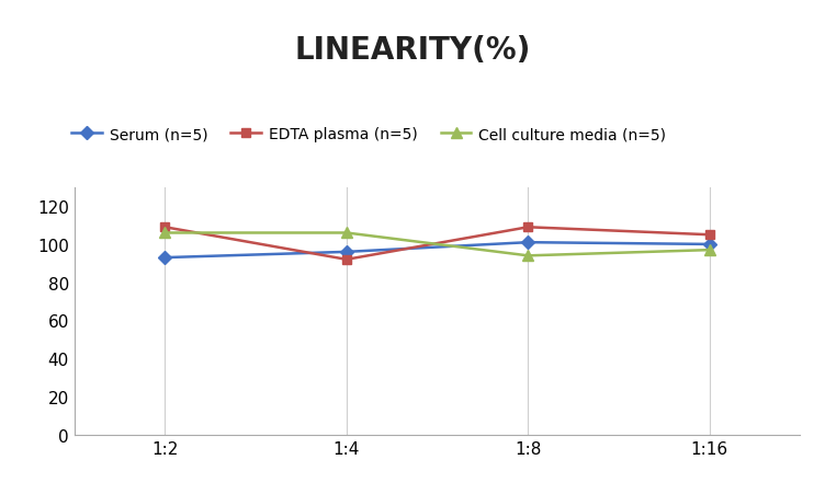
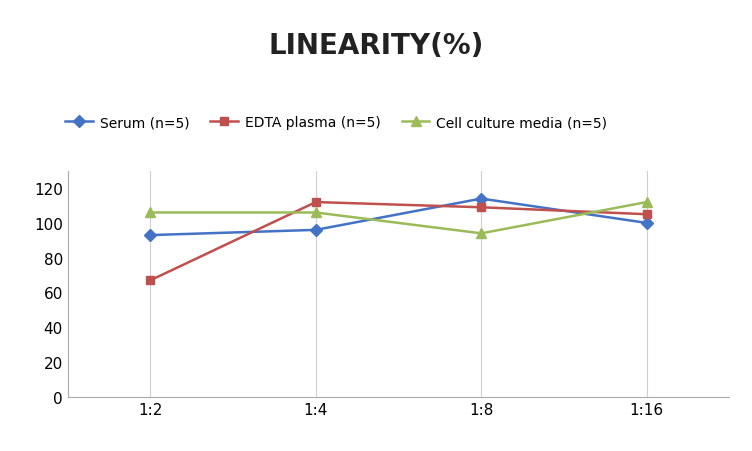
EDTA plasma (n=5)/1:2: 109 -> 67
EDTA plasma (n=5)/1:4: 92 -> 112
Serum (n=5)/1:8: 101 -> 114
Cell culture media (n=5)/1:16: 97 -> 112
